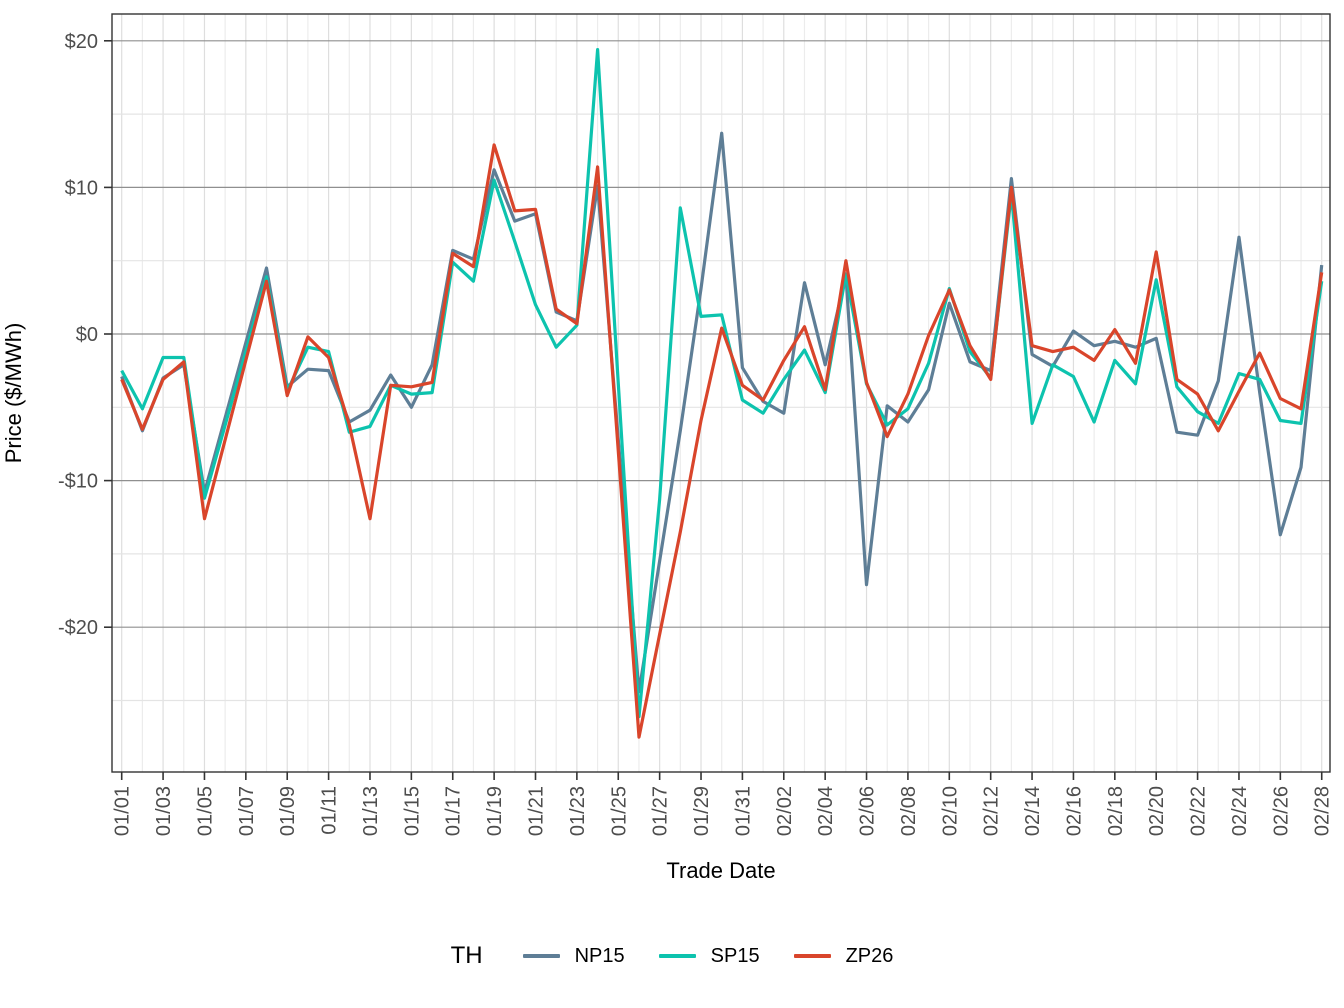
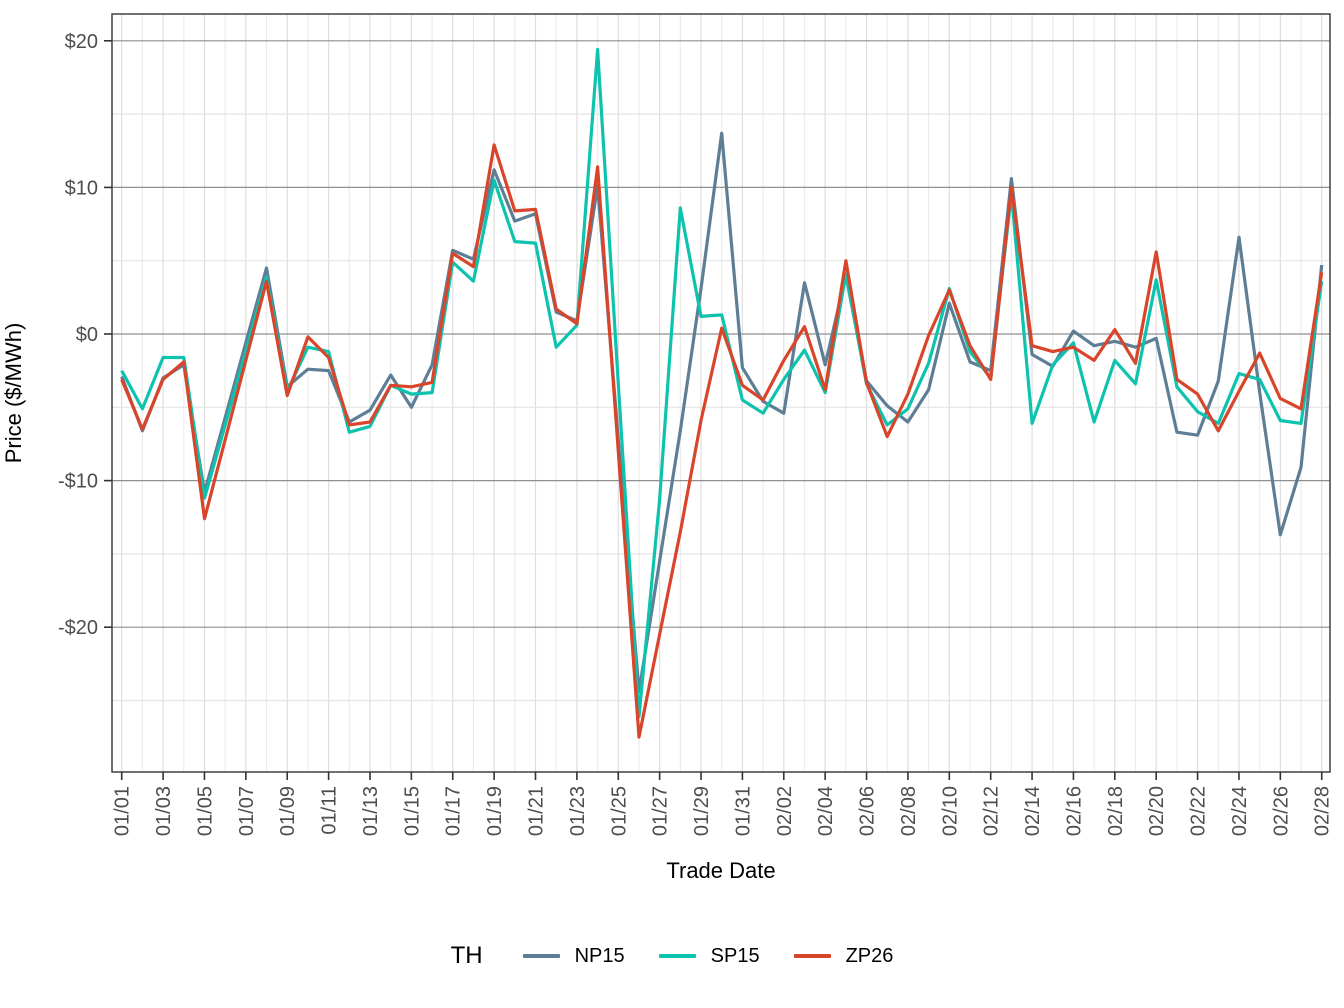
ZP26/01/13: -$12.6 -> -$6.0
SP15/01/21: $2.0 -> $6.2
NP15/02/06: -$17.1 -> -$3.2
SP15/02/16: -$2.9 -> -$0.6
